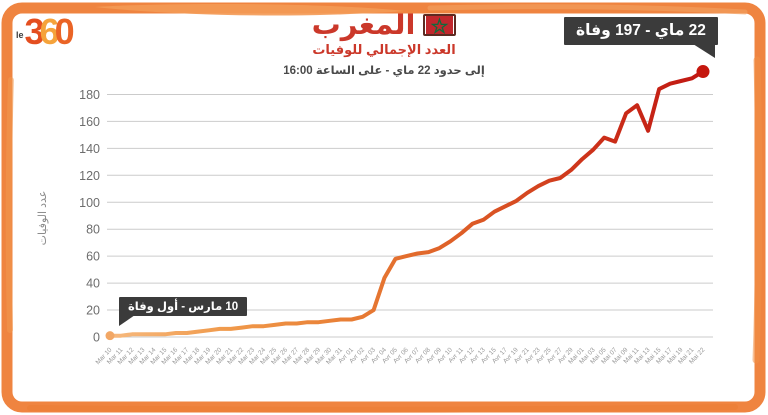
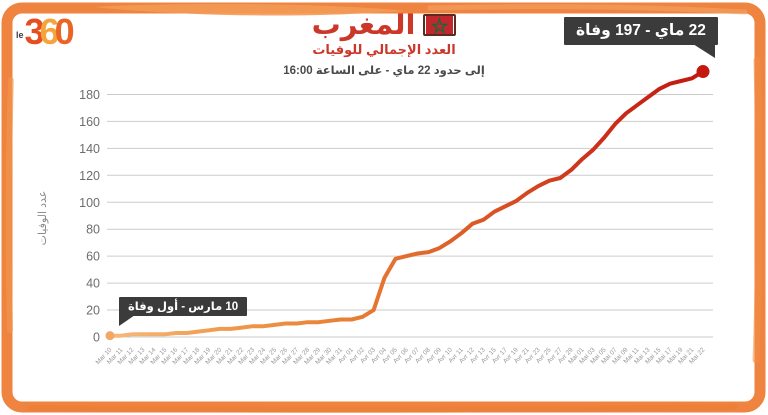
Mai 07: 145 -> 158
Mai 13: 153 -> 178
